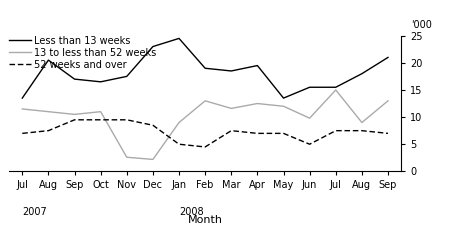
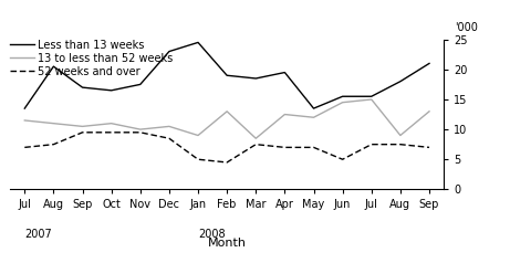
13 to less than 52 weeks/Nov: 2.6 -> 10.0
13 to less than 52 weeks/Dec: 2.2 -> 10.5
13 to less than 52 weeks/Mar: 11.6 -> 8.5
13 to less than 52 weeks/Jun: 9.8 -> 14.5
